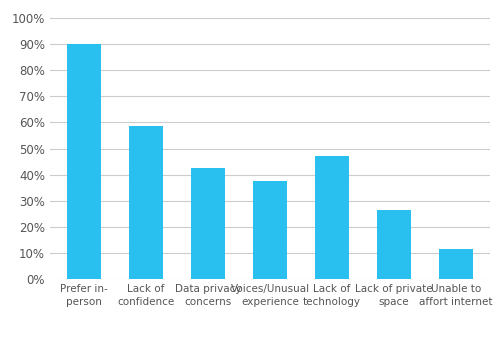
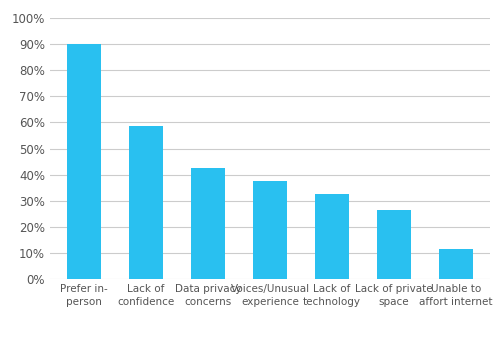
Lack of technology: 47.0% -> 32.5%
